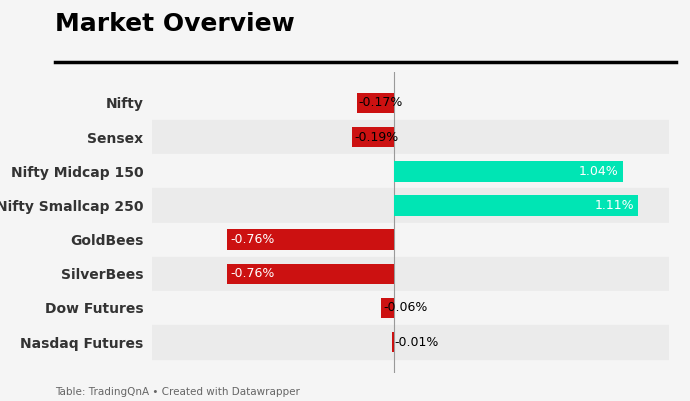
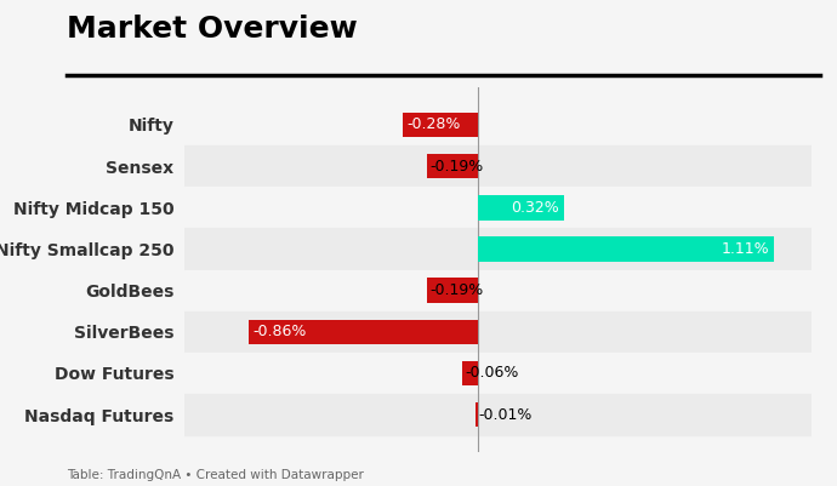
Nifty: -0.17% -> -0.28%
Nifty Midcap 150: 1.04% -> 0.32%
GoldBees: -0.76% -> -0.19%
SilverBees: -0.76% -> -0.86%
